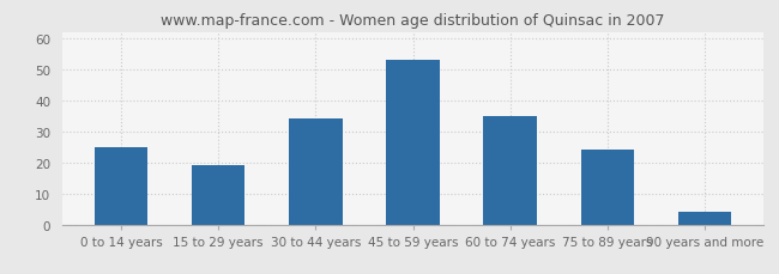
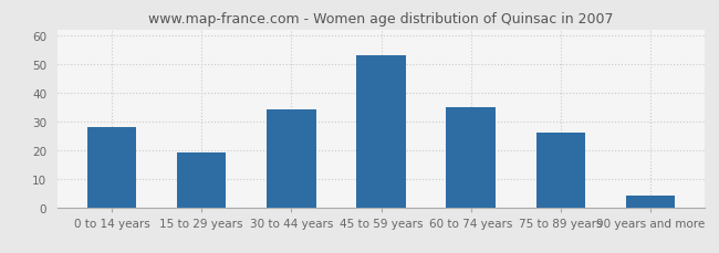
0 to 14 years: 25 -> 28
75 to 89 years: 24 -> 26
